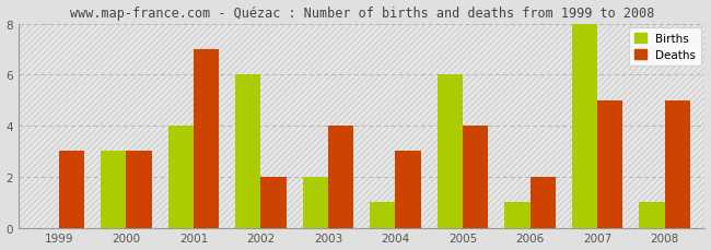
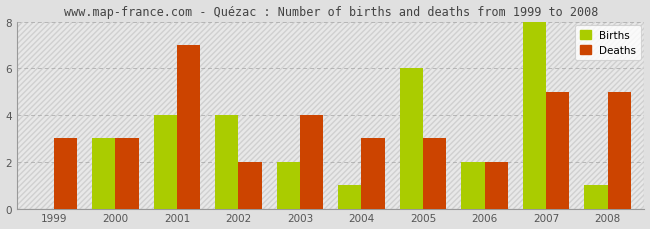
Births/2002: 6 -> 4
Deaths/2005: 4 -> 3
Births/2006: 1 -> 2
